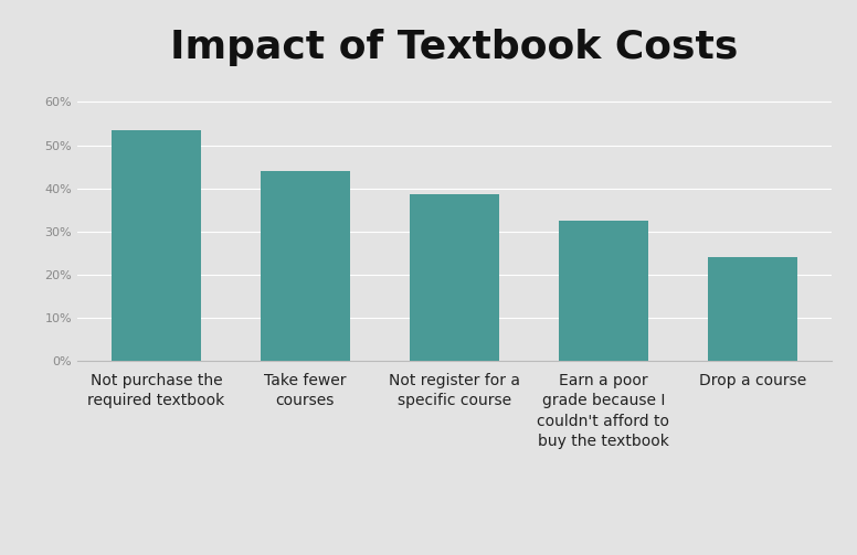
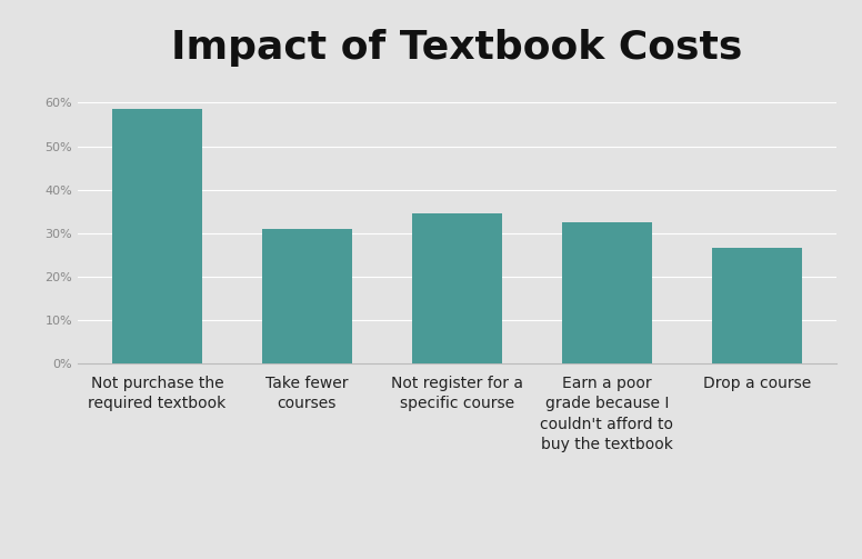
Not purchase the required textbook: 53.5% -> 58.5%
Take fewer courses: 44.0% -> 31.0%
Not register for a specific course: 38.5% -> 34.5%
Drop a course: 24.0% -> 26.5%
